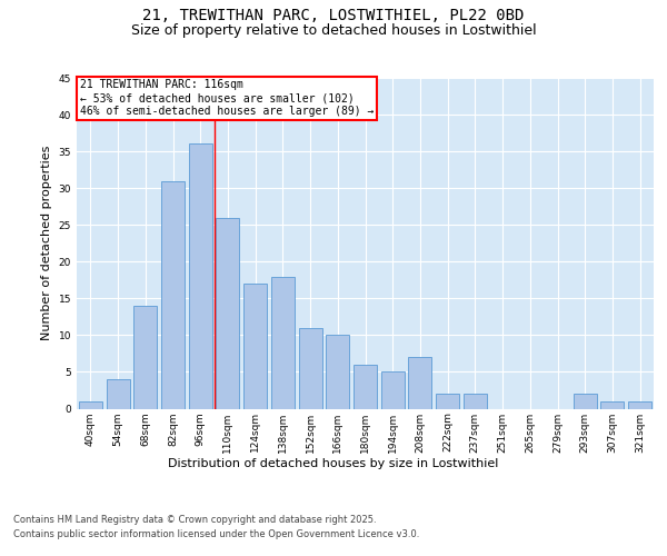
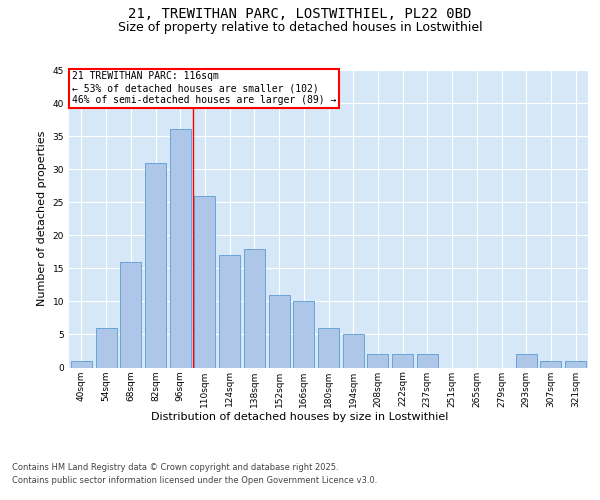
54sqm: 4 -> 6
68sqm: 14 -> 16
208sqm: 7 -> 2
